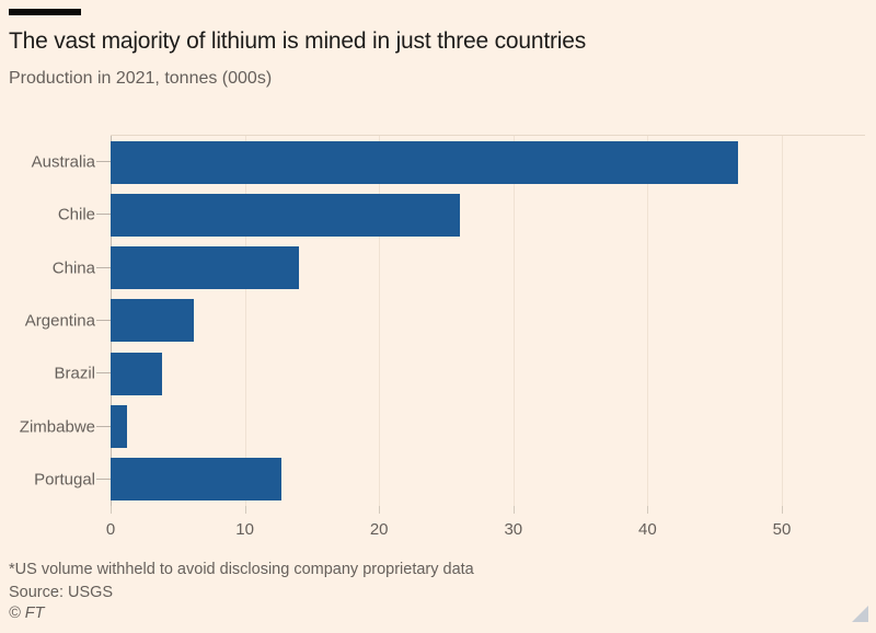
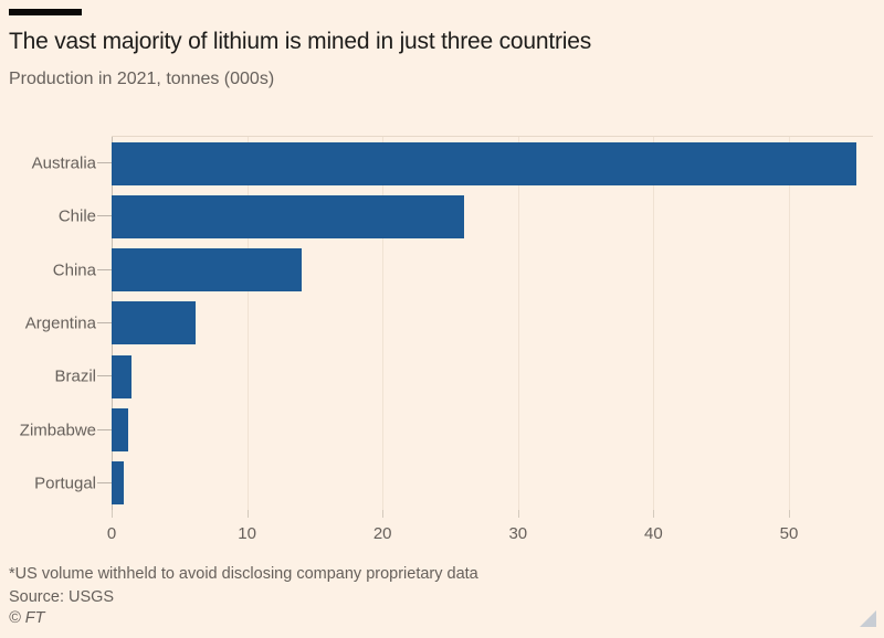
Australia: 46.7 -> 55.0
Brazil: 3.8 -> 1.5
Portugal: 12.7 -> 0.9
